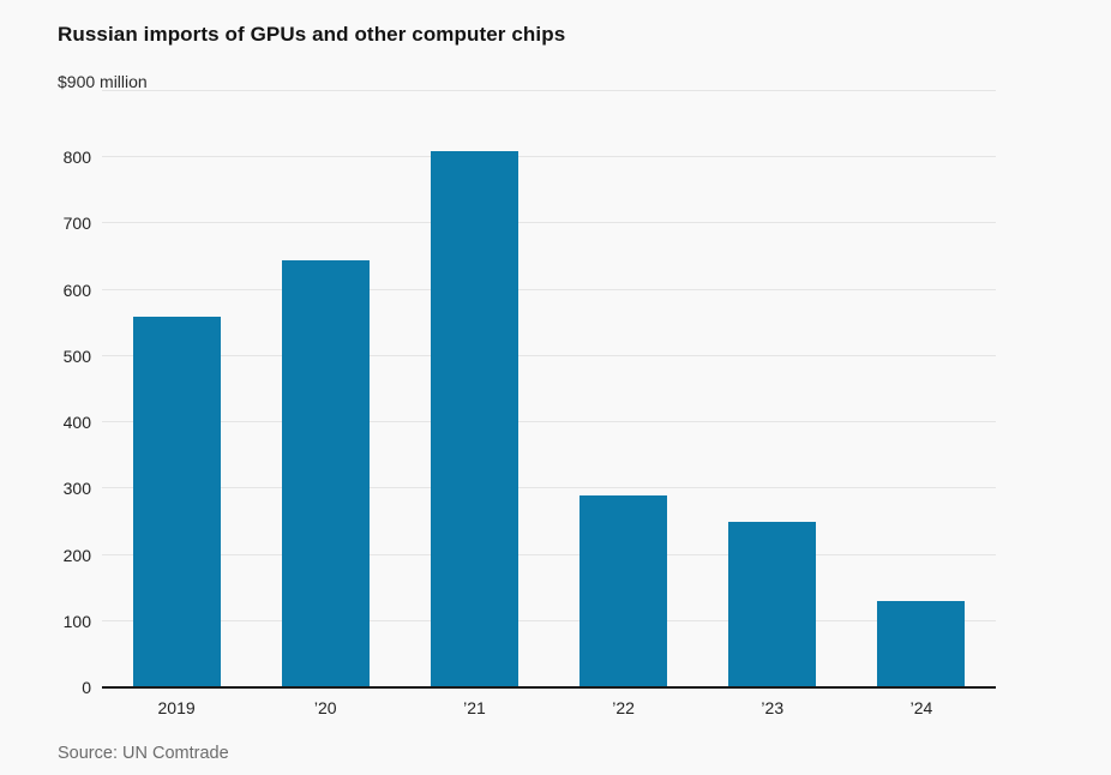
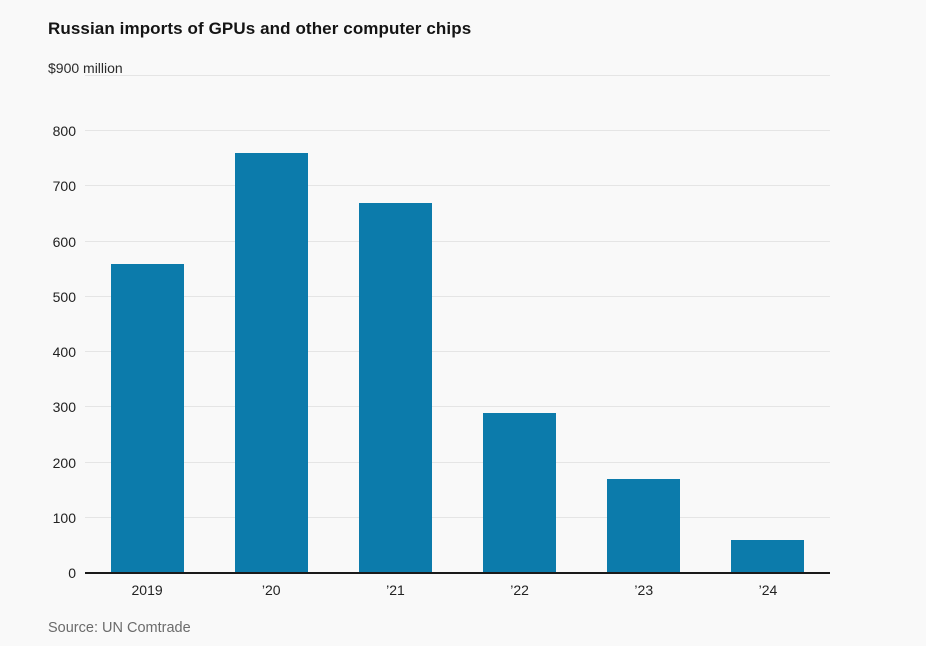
’20: 640 -> 760
’21: 810 -> 670
’23: 250 -> 170
’24: 130 -> 60
